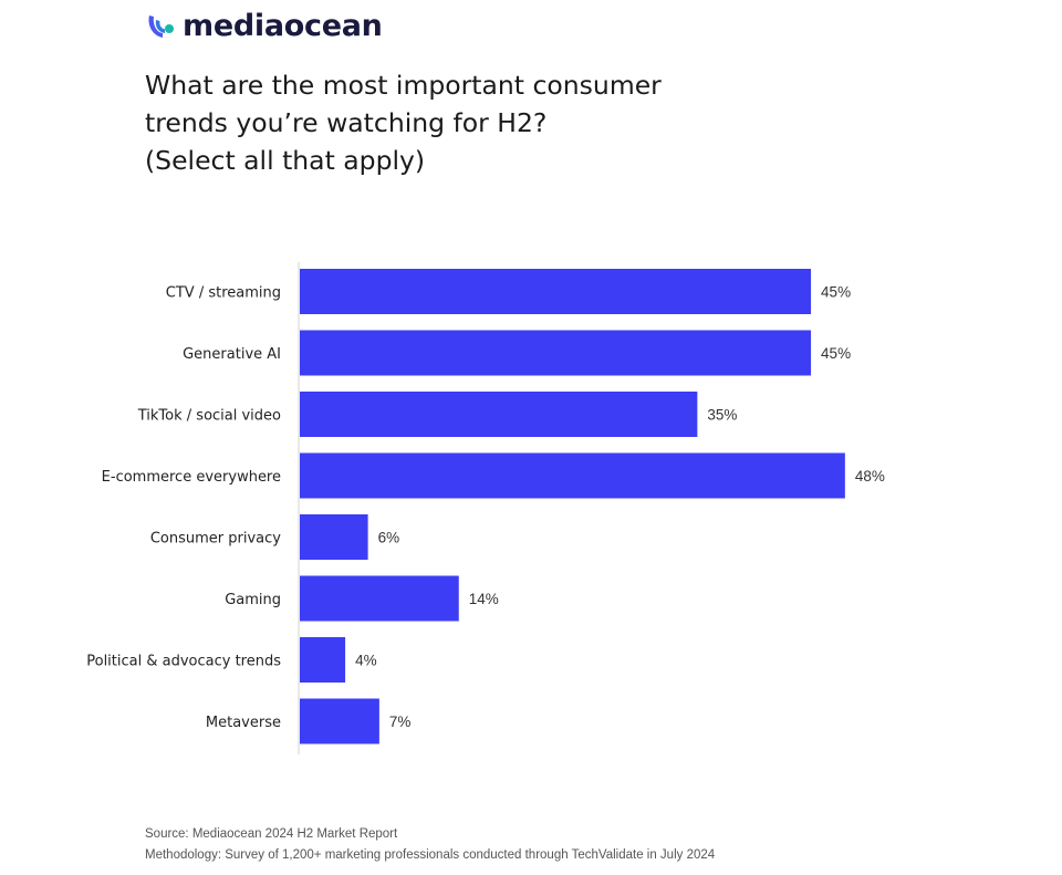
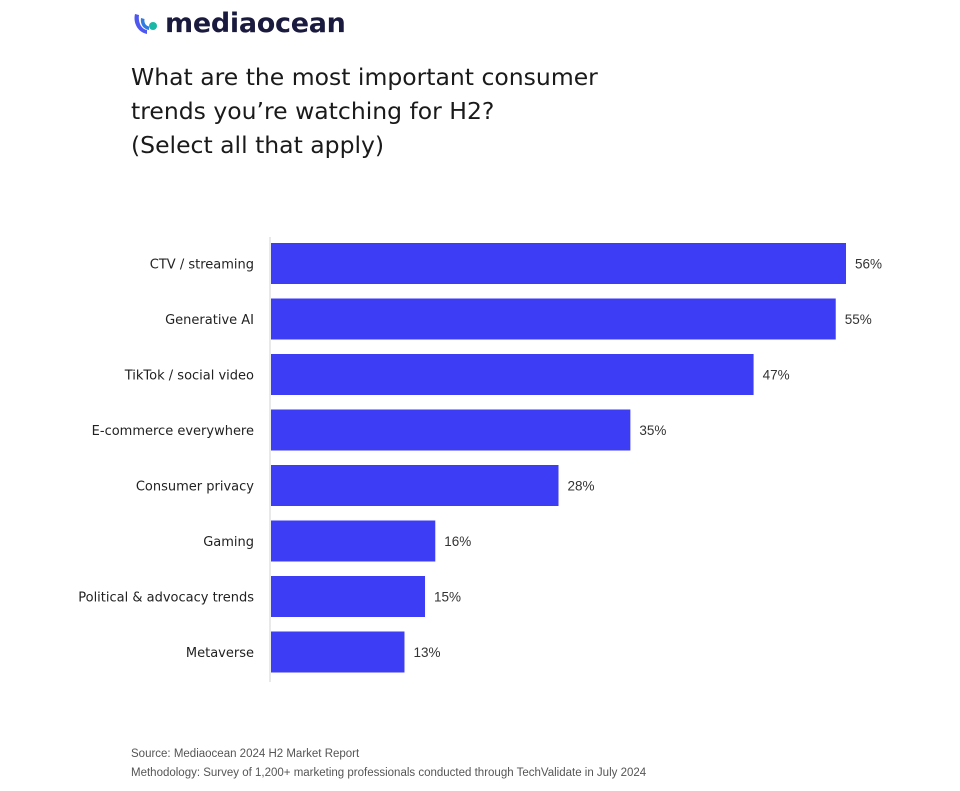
CTV / streaming: 45% -> 56%
Generative AI: 45% -> 55%
TikTok / social video: 35% -> 47%
E-commerce everywhere: 48% -> 35%
Consumer privacy: 6% -> 28%
Gaming: 14% -> 16%
Political & advocacy trends: 4% -> 15%
Metaverse: 7% -> 13%
